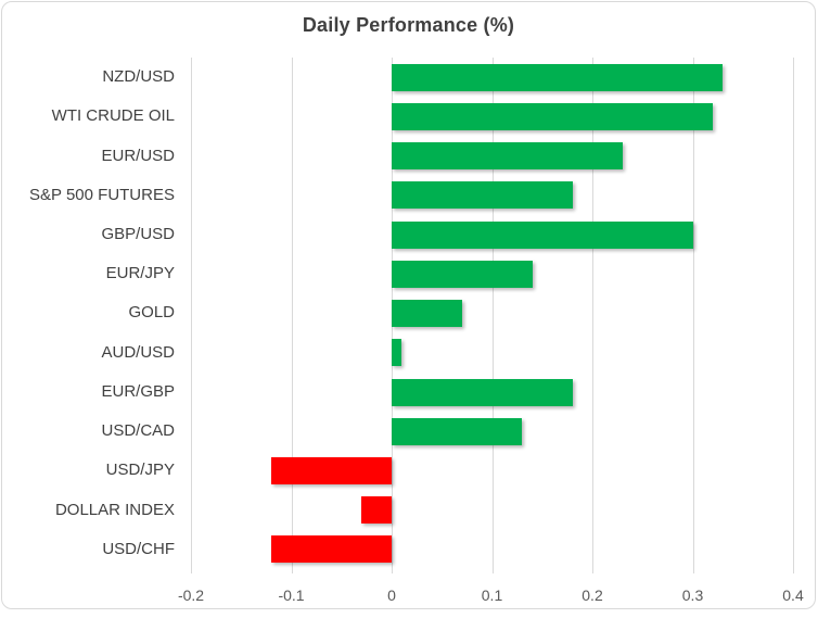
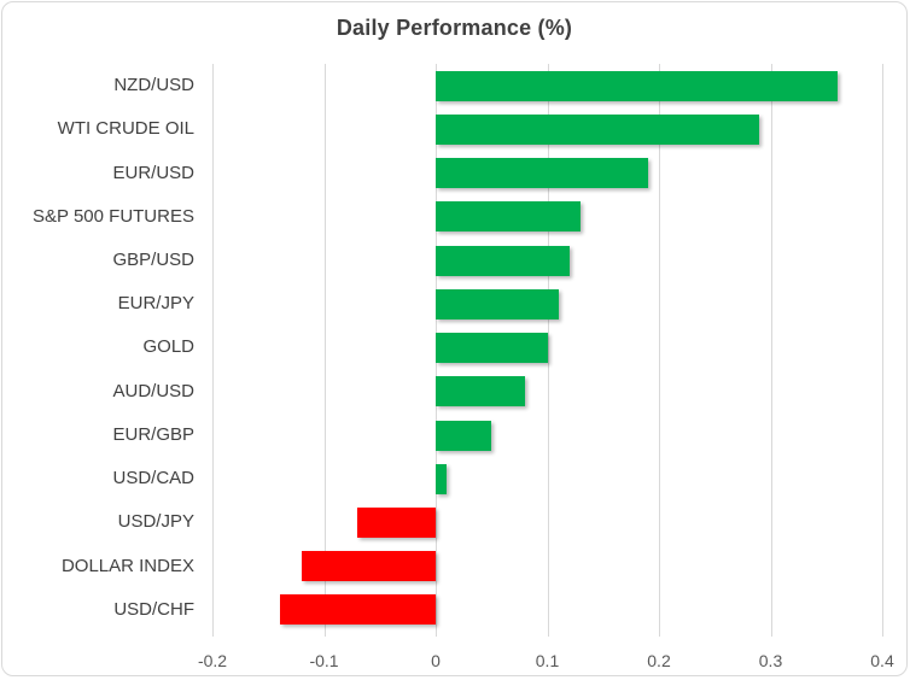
NZD/USD: 0.33 -> 0.36
WTI CRUDE OIL: 0.32 -> 0.29
EUR/USD: 0.23 -> 0.19
S&P 500 FUTURES: 0.18 -> 0.13
GBP/USD: 0.30 -> 0.12
EUR/JPY: 0.14 -> 0.11
GOLD: 0.07 -> 0.10
AUD/USD: 0.01 -> 0.08
EUR/GBP: 0.18 -> 0.05
USD/CAD: 0.13 -> 0.01
USD/JPY: -0.12 -> -0.07
DOLLAR INDEX: -0.03 -> -0.12
USD/CHF: -0.12 -> -0.14
